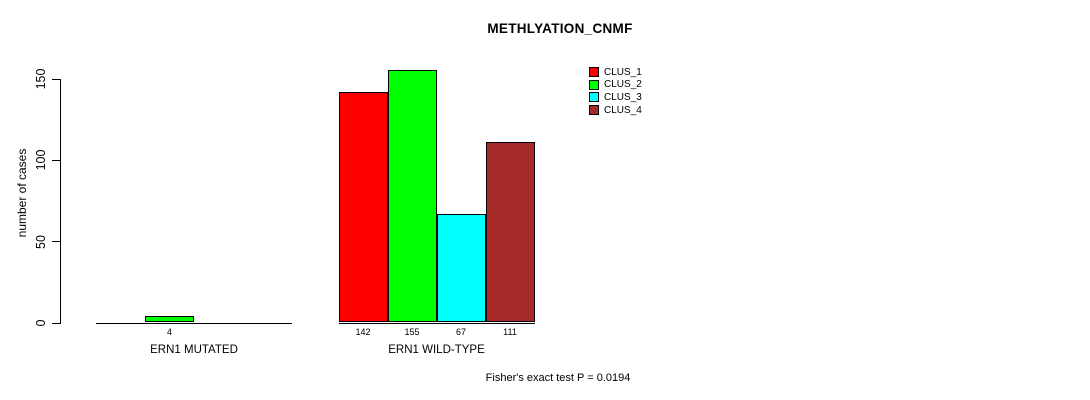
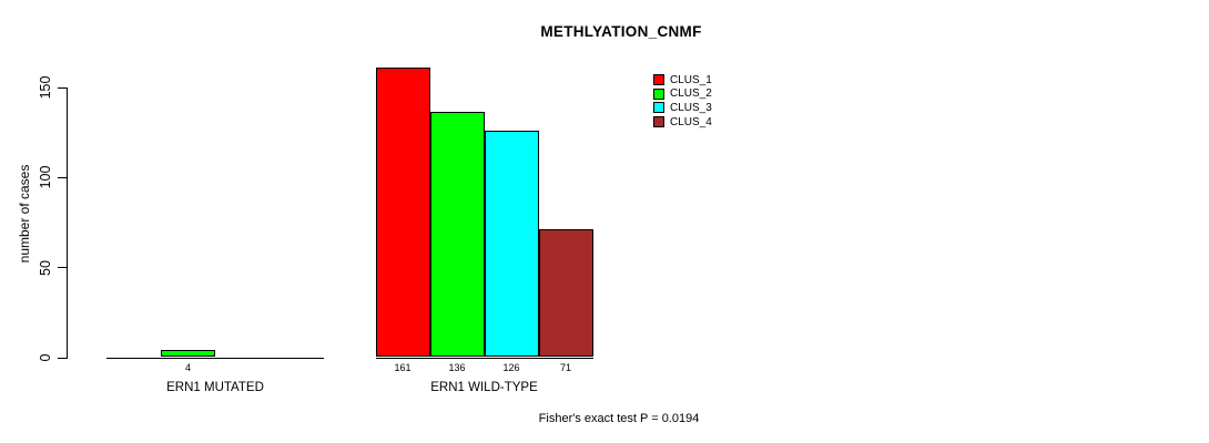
CLUS_1/ERN1 WILD-TYPE: 142 -> 161
CLUS_2/ERN1 WILD-TYPE: 155 -> 136
CLUS_3/ERN1 WILD-TYPE: 67 -> 126
CLUS_4/ERN1 WILD-TYPE: 111 -> 71
